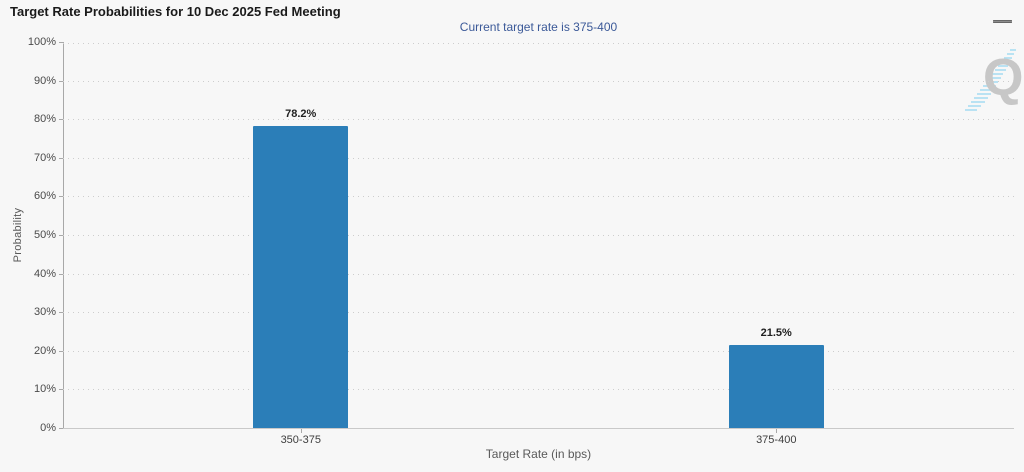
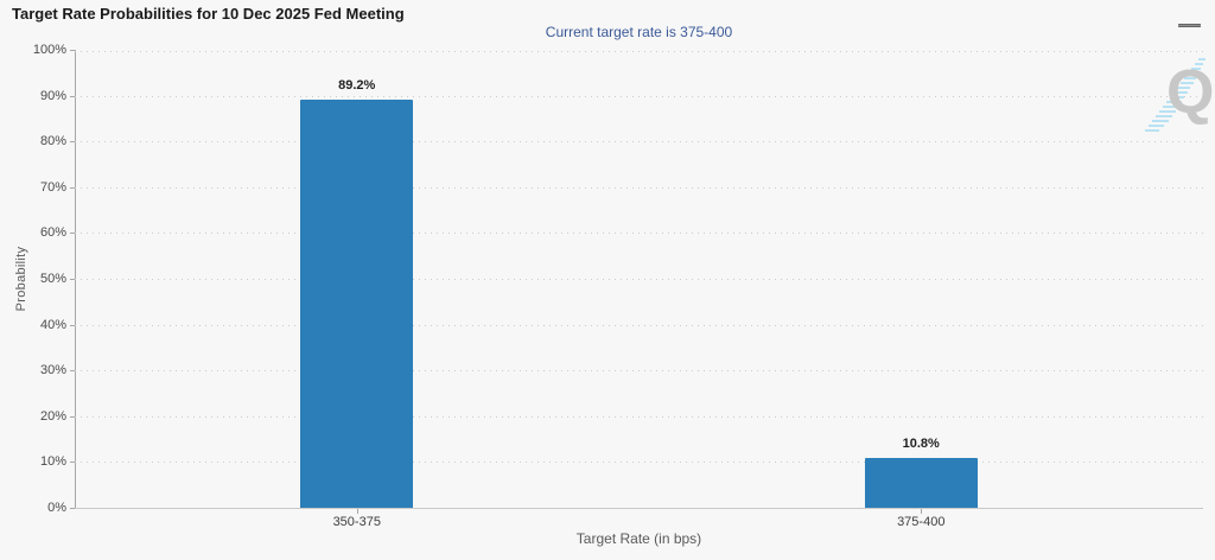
350-375: 78.2% -> 89.2%
375-400: 21.5% -> 10.8%
